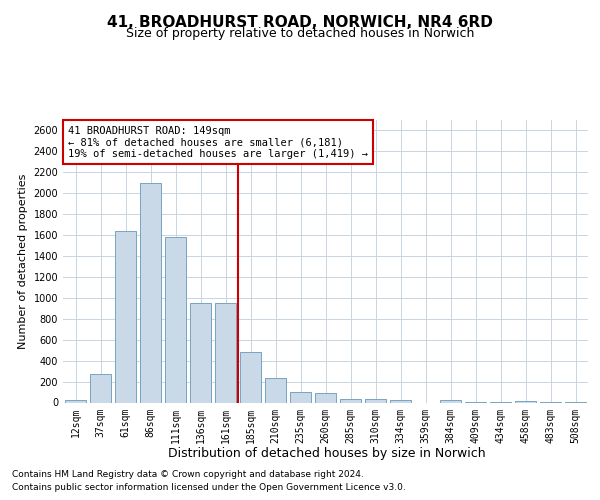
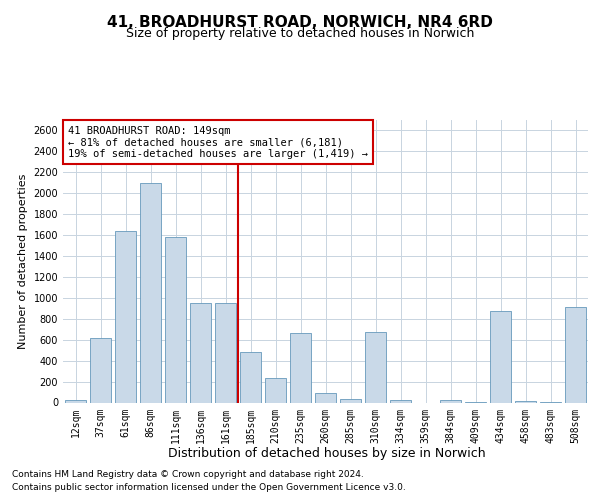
37sqm: 270 -> 620
235sqm: 100 -> 660
310sqm: 40 -> 670
434sqm: 0 -> 870
508sqm: 10 -> 910
